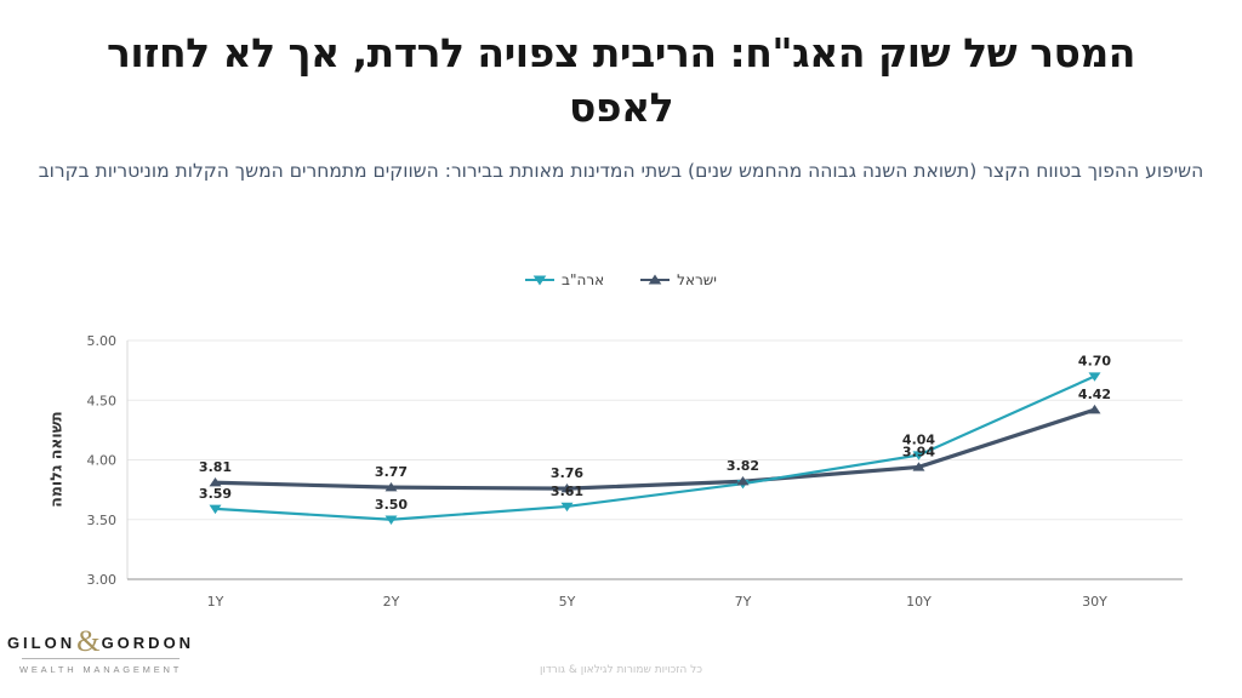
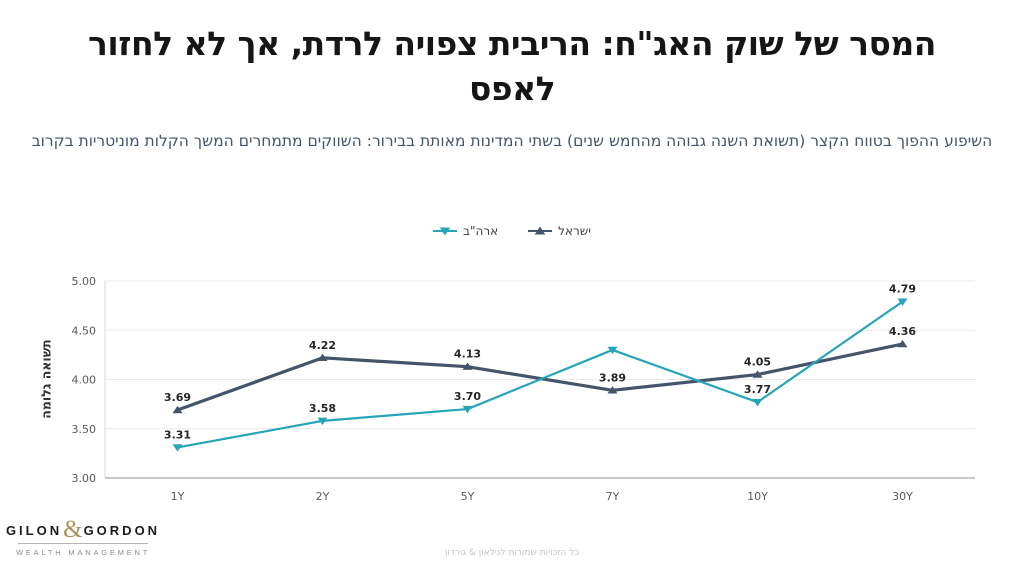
ארה"ב/1Y: 3.59 -> 3.31
ישראל/1Y: 3.81 -> 3.69
ארה"ב/2Y: 3.50 -> 3.58
ישראל/2Y: 3.77 -> 4.22
ארה"ב/5Y: 3.61 -> 3.70
ישראל/5Y: 3.76 -> 4.13
ארה"ב/7Y: 3.8 -> 4.3
ישראל/7Y: 3.82 -> 3.89
ארה"ב/10Y: 4.04 -> 3.77
ישראל/10Y: 3.94 -> 4.05
ארה"ב/30Y: 4.70 -> 4.79
ישראל/30Y: 4.42 -> 4.36
